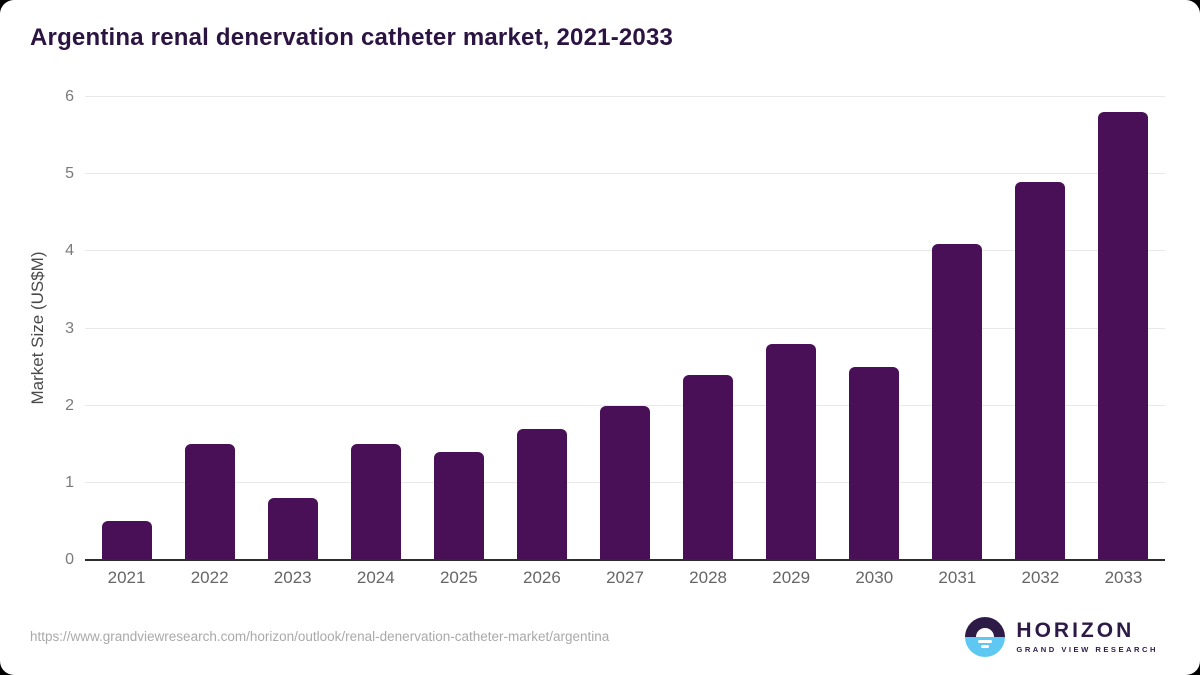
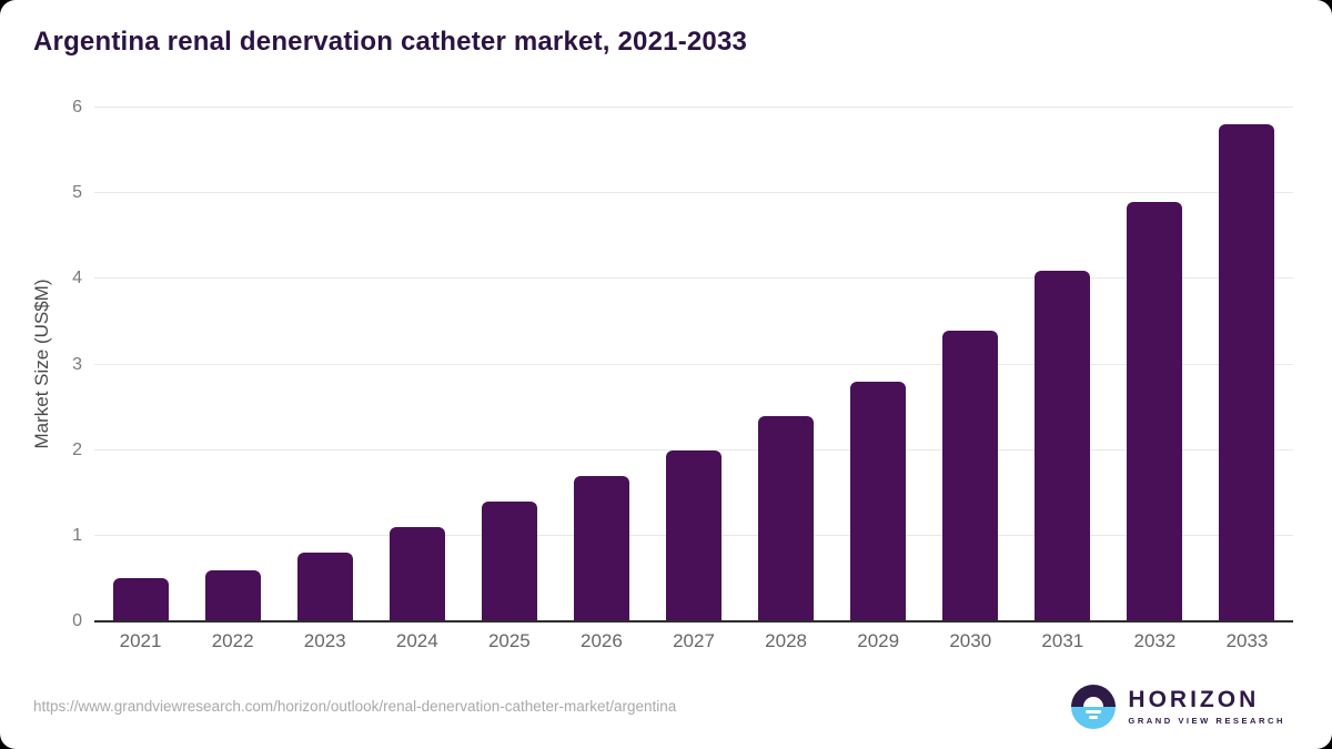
2022: 1.5 -> 0.6
2024: 1.5 -> 1.1
2030: 2.5 -> 3.4
